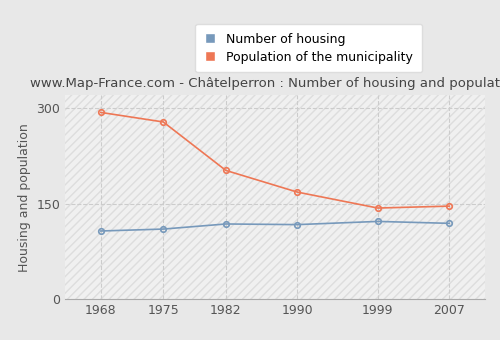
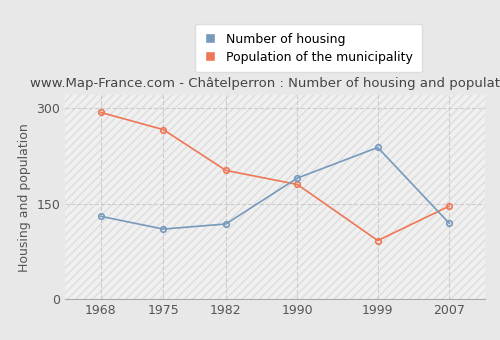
Number of housing/1968: 107 -> 130
Population of the municipality/1975: 278 -> 266
Number of housing/1990: 117 -> 190
Population of the municipality/1990: 168 -> 180
Number of housing/1999: 122 -> 238
Population of the municipality/1999: 143 -> 92
